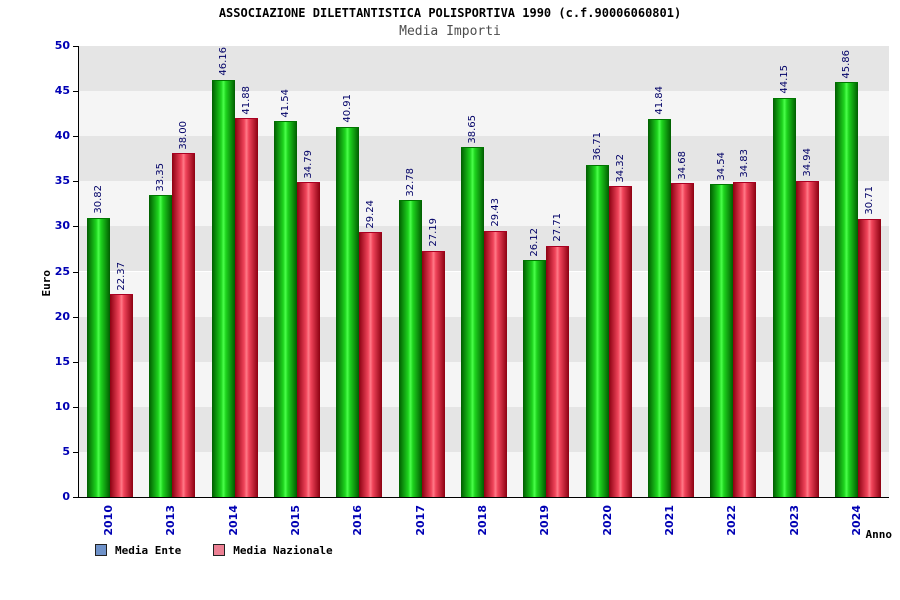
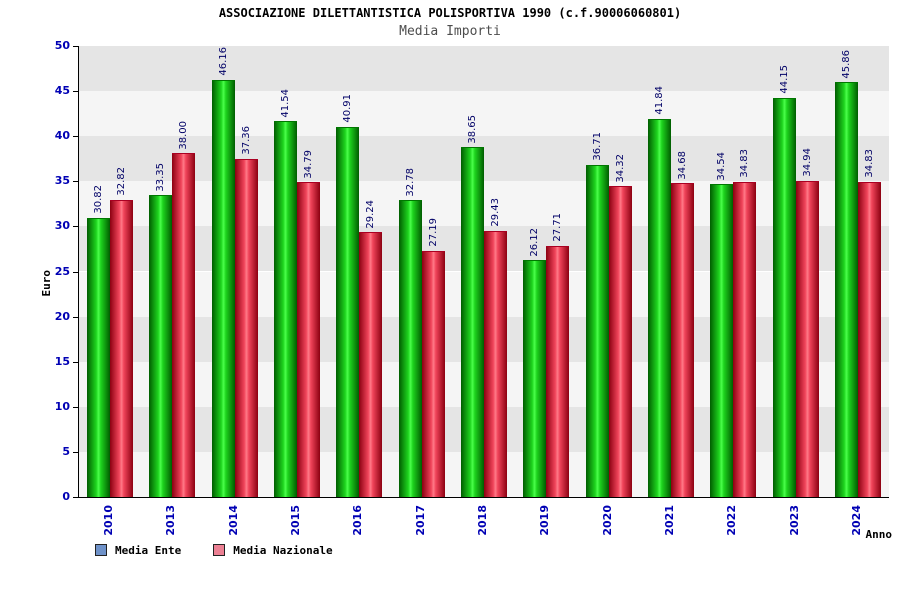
Media Nazionale/2010: 22.37 -> 32.82
Media Nazionale/2014: 41.88 -> 37.36
Media Nazionale/2024: 30.71 -> 34.83
